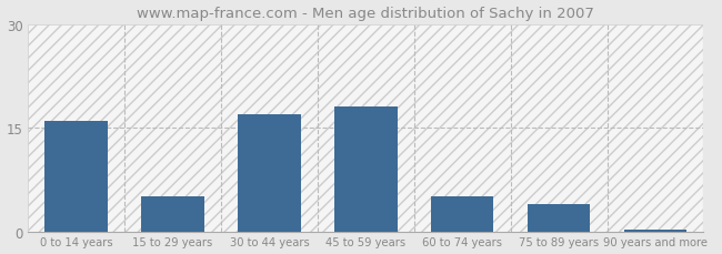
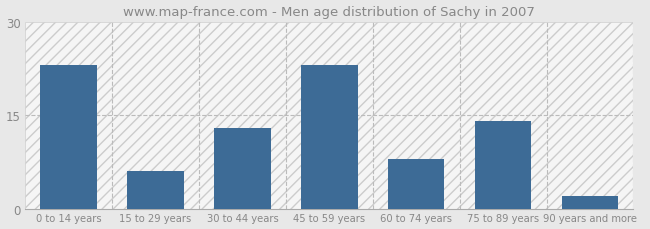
0 to 14 years: 16.0 -> 23.0
15 to 29 years: 5.0 -> 6.0
30 to 44 years: 17.0 -> 13.0
45 to 59 years: 18.0 -> 23.0
60 to 74 years: 5.0 -> 8.0
75 to 89 years: 4.0 -> 14.0
90 years and more: 0.3 -> 2.0
